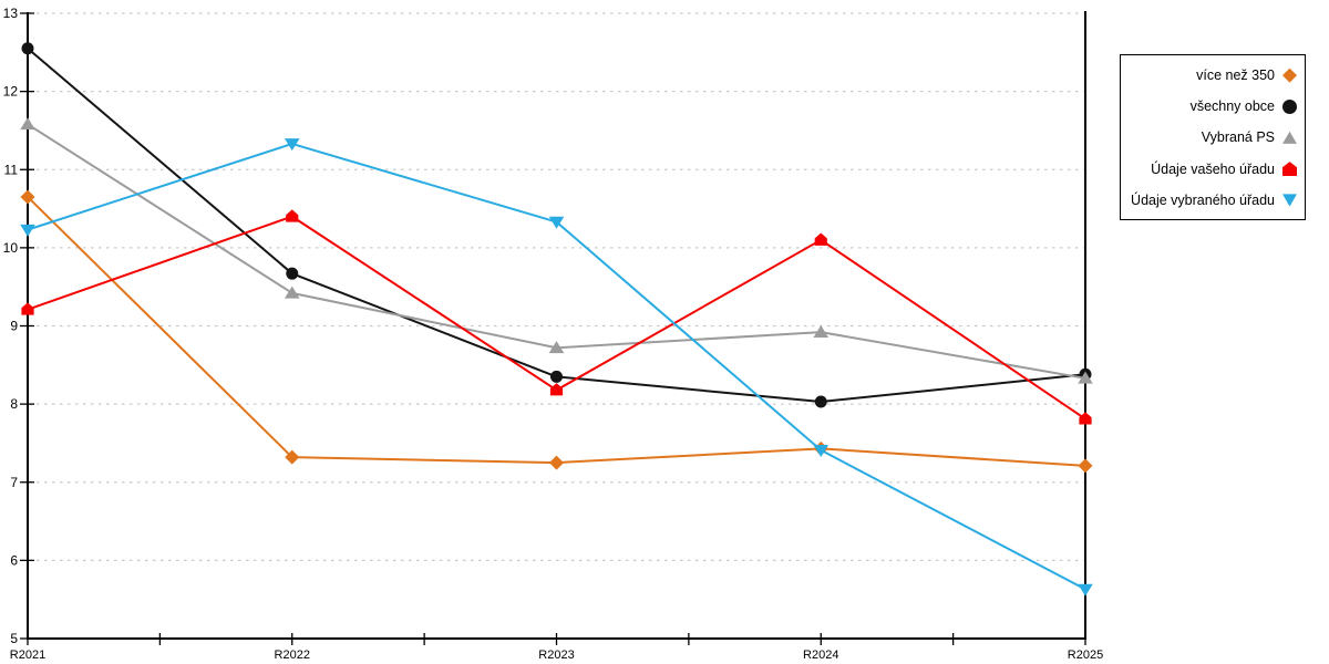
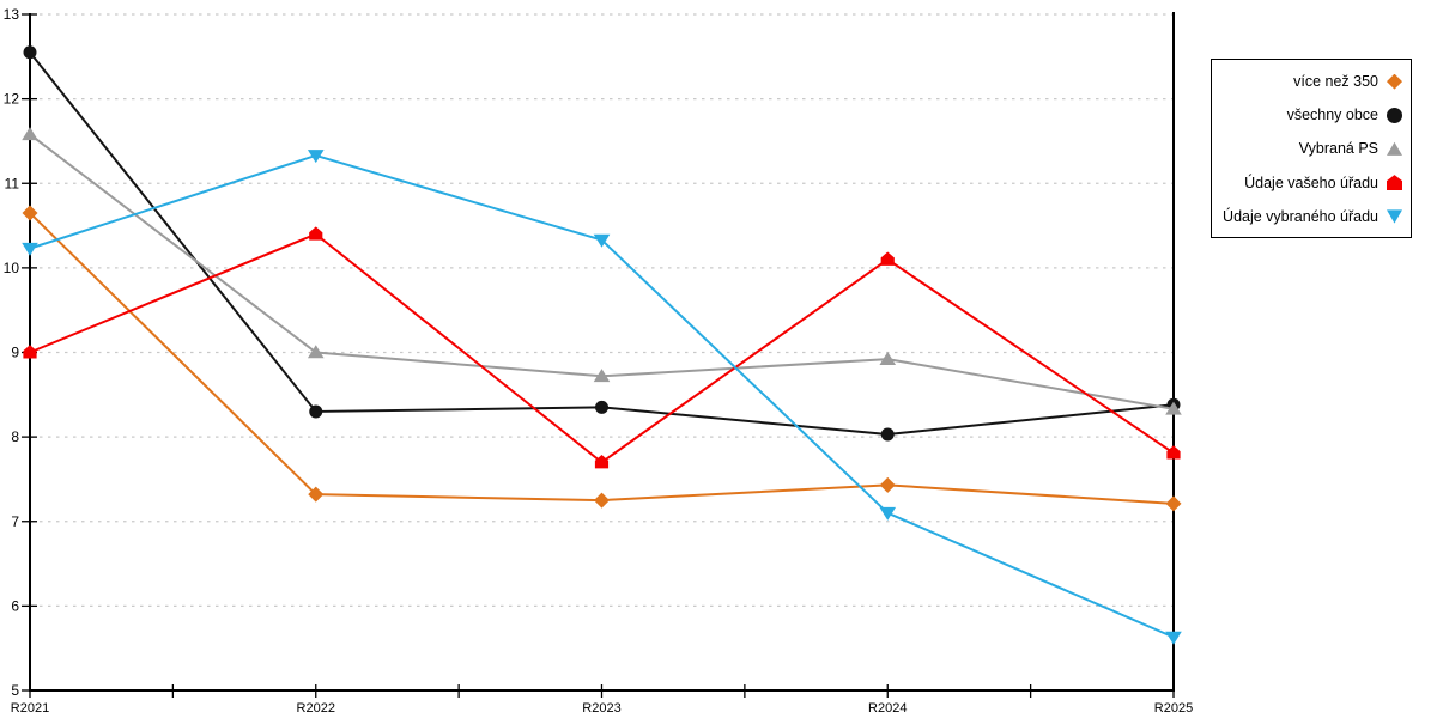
Údaje vašeho úřadu/R2021: 9.2 -> 9.0
všechny obce/R2022: 9.7 -> 8.3
Vybraná PS/R2022: 9.4 -> 9.0
Údaje vašeho úřadu/R2023: 8.2 -> 7.7
Údaje vybraného úřadu/R2024: 7.4 -> 7.1
